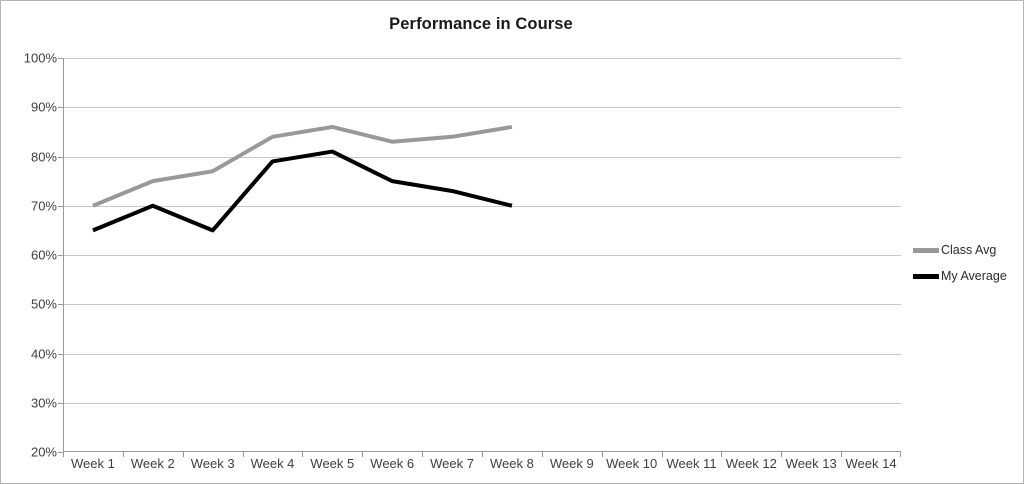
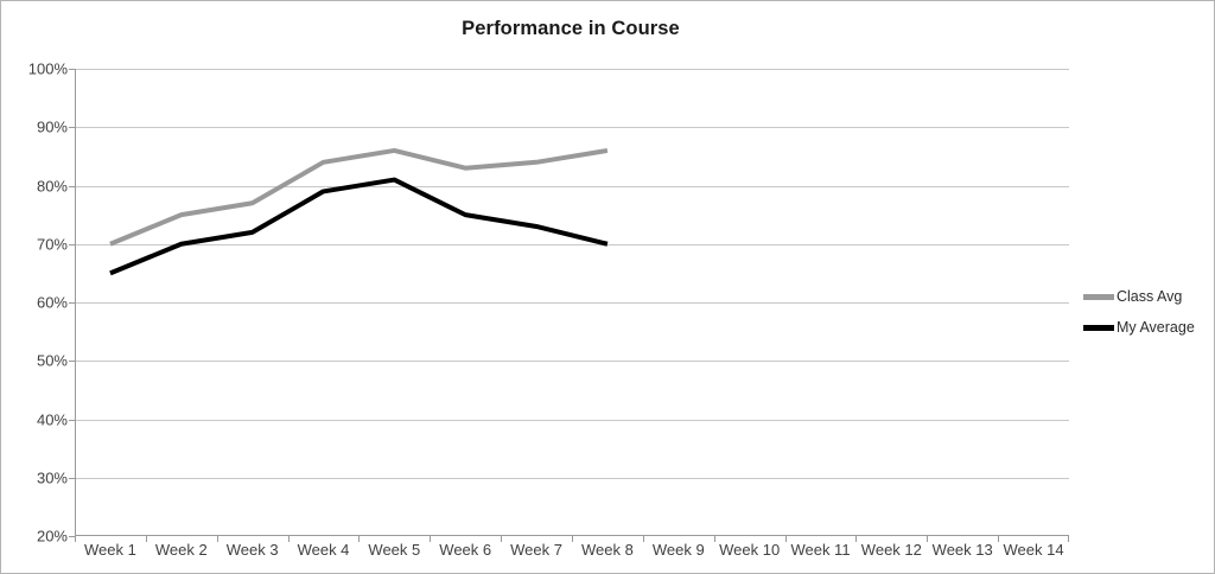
My Average/Week 3: 65% -> 72%
